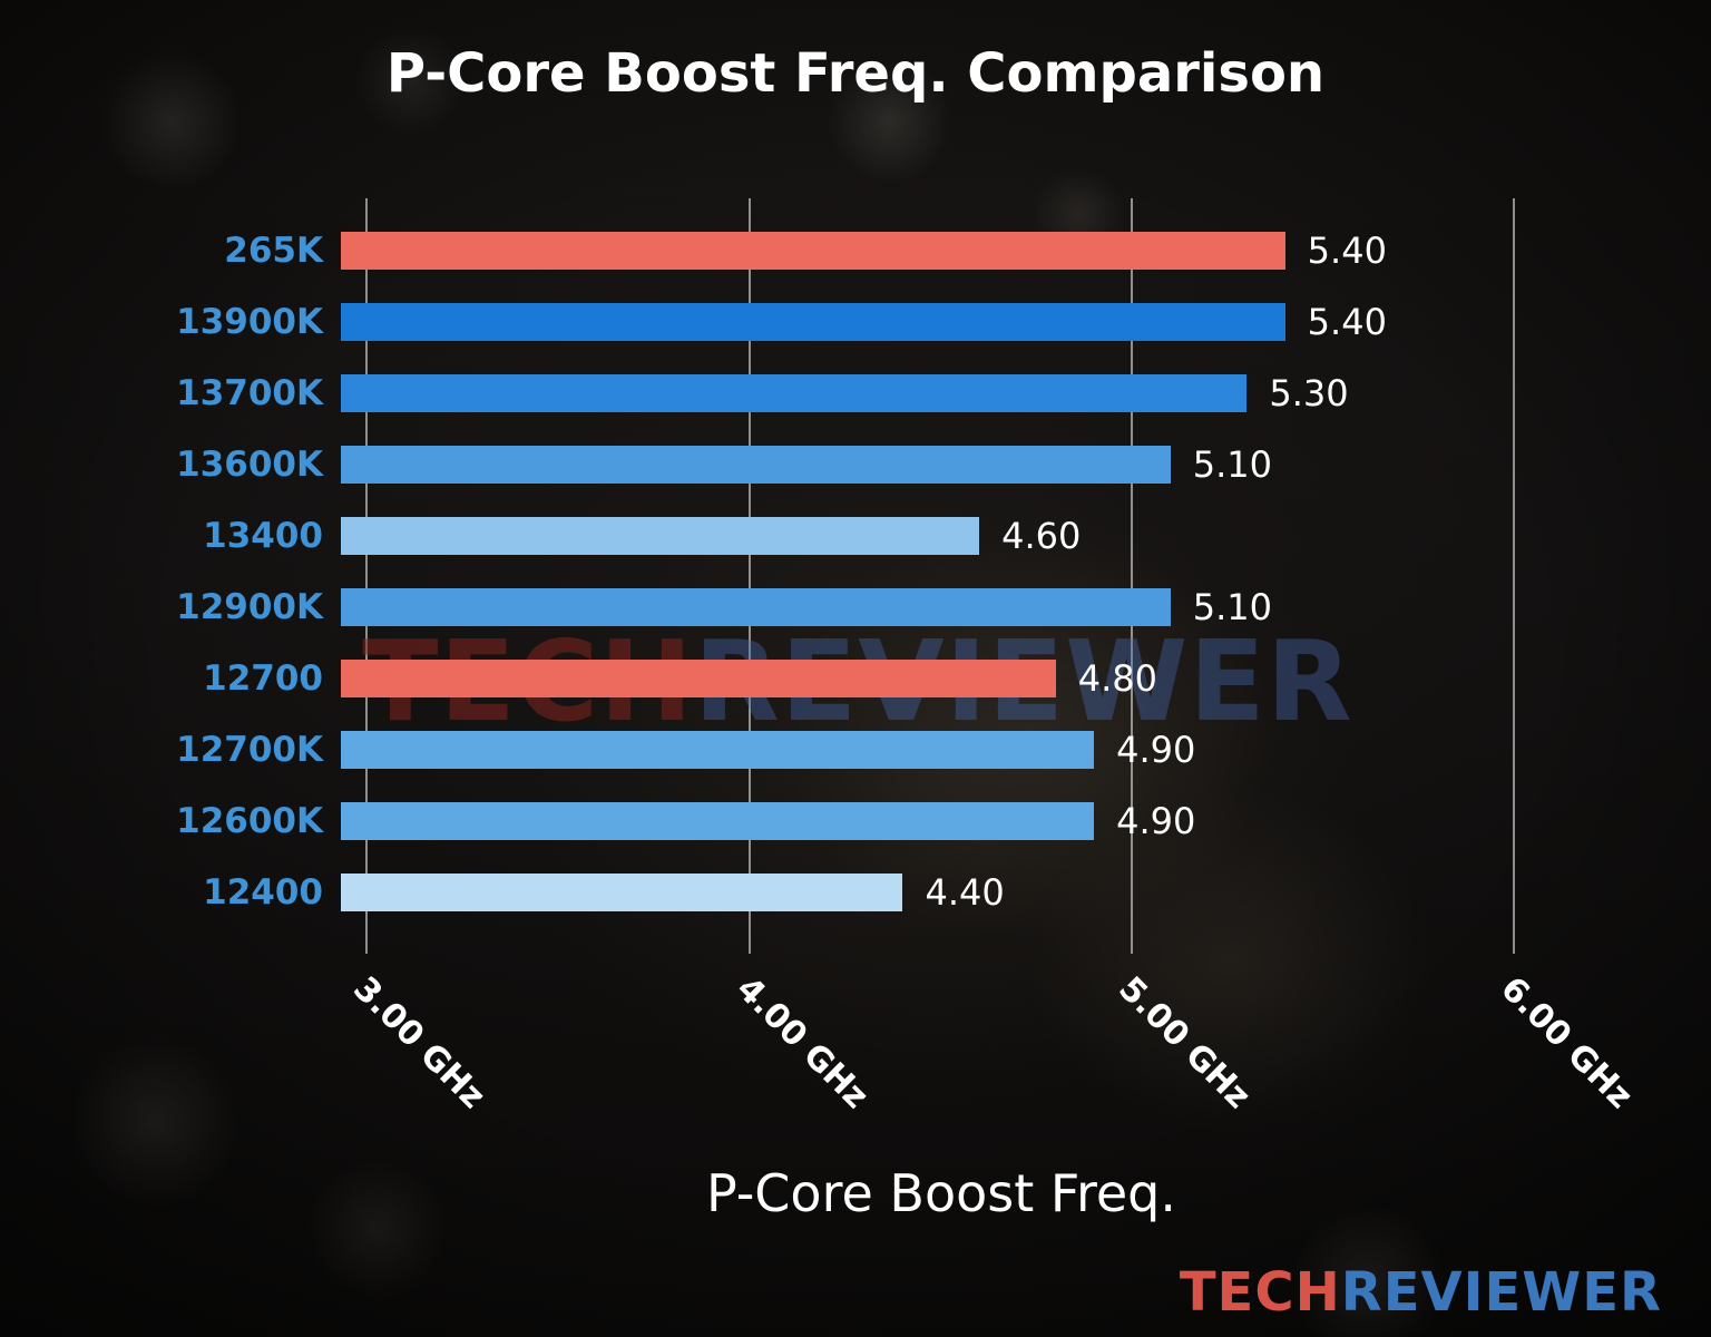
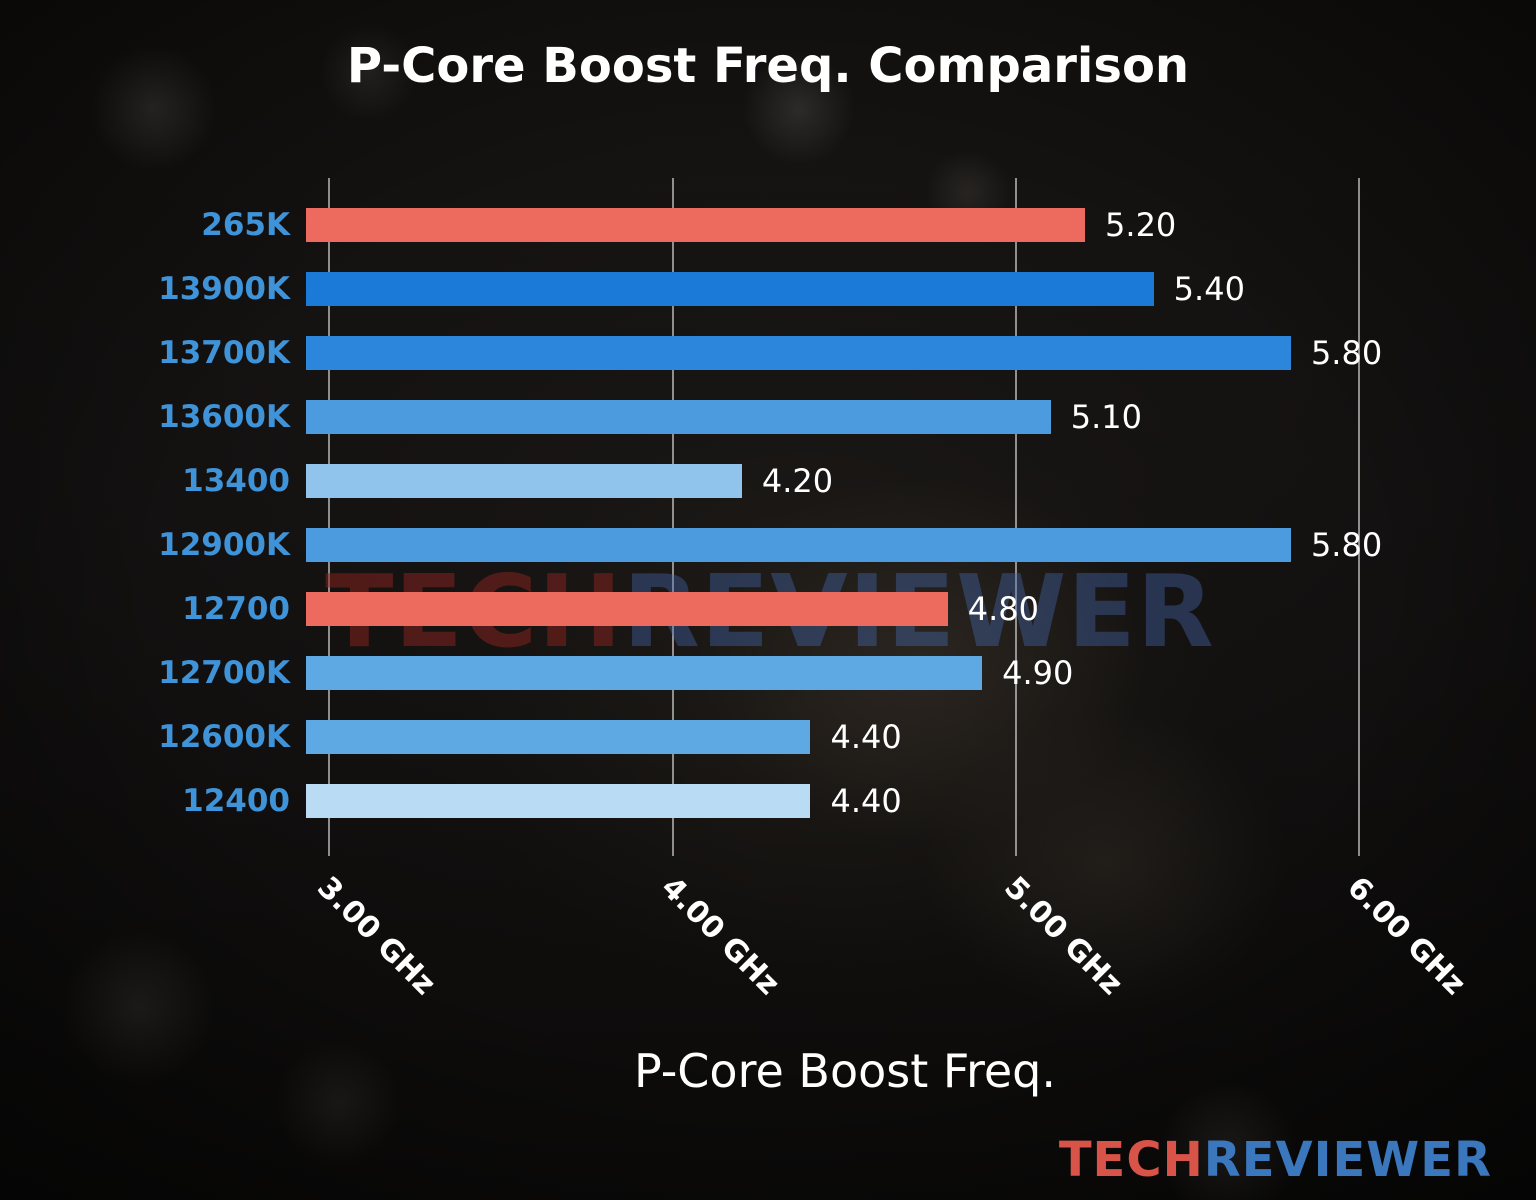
265K: 5.40 -> 5.20
13700K: 5.30 -> 5.80
13400: 4.60 -> 4.20
12900K: 5.10 -> 5.80
12600K: 4.90 -> 4.40
